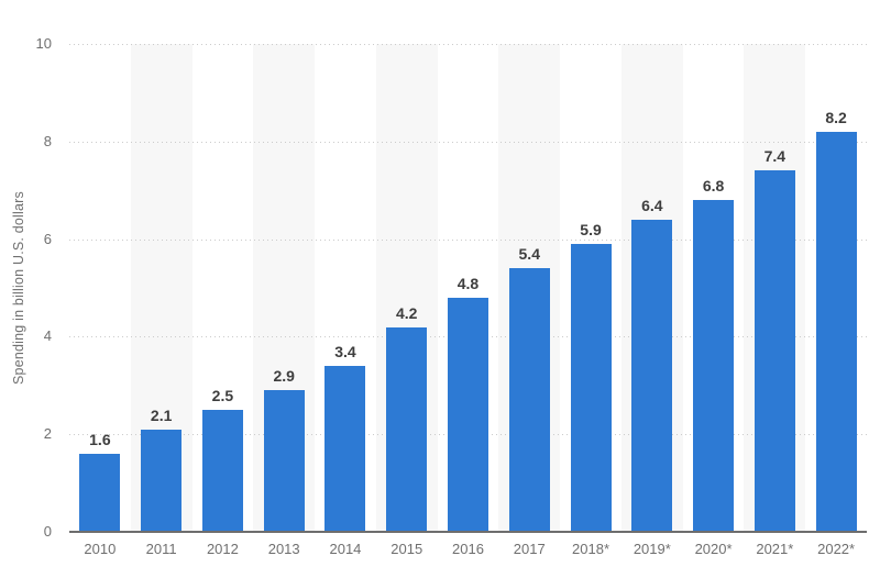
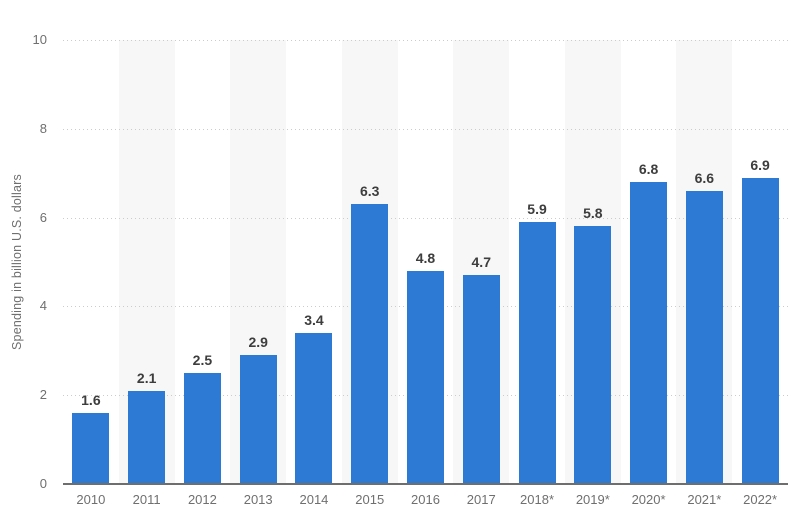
2015: 4.2 -> 6.3
2017: 5.4 -> 4.7
2019*: 6.4 -> 5.8
2021*: 7.4 -> 6.6
2022*: 8.2 -> 6.9
